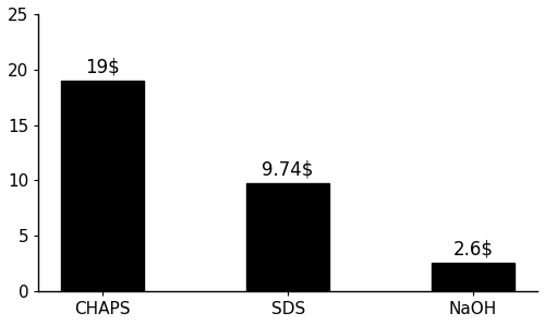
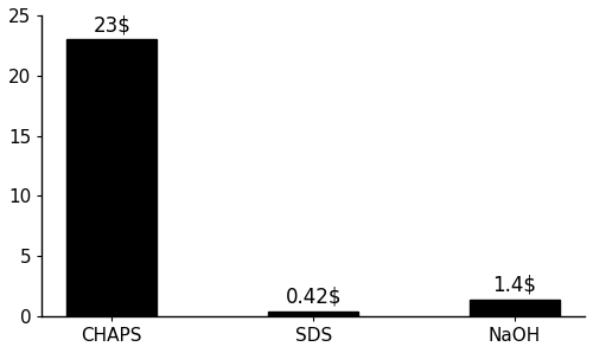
CHAPS: 19$ -> 23$
SDS: 9.74$ -> 0.42$
NaOH: 2.6$ -> 1.4$
